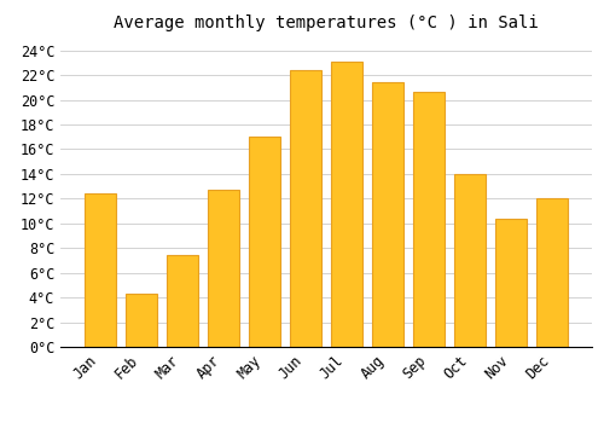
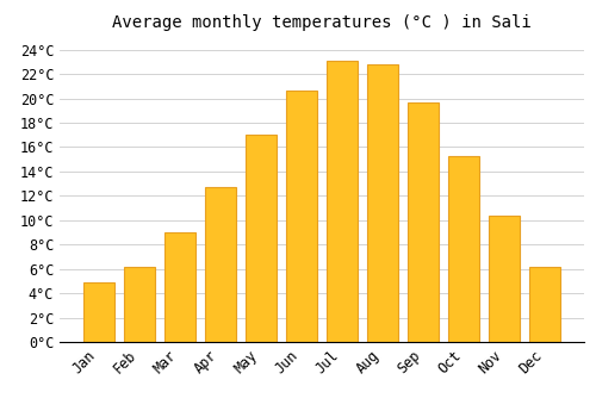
Jan: 12.4°C -> 4.9°C
Feb: 4.3°C -> 6.2°C
Mar: 7.4°C -> 9.0°C
Jun: 22.4°C -> 20.6°C
Aug: 21.4°C -> 22.8°C
Sep: 20.6°C -> 19.7°C
Oct: 14.0°C -> 15.3°C
Dec: 12.0°C -> 6.2°C
